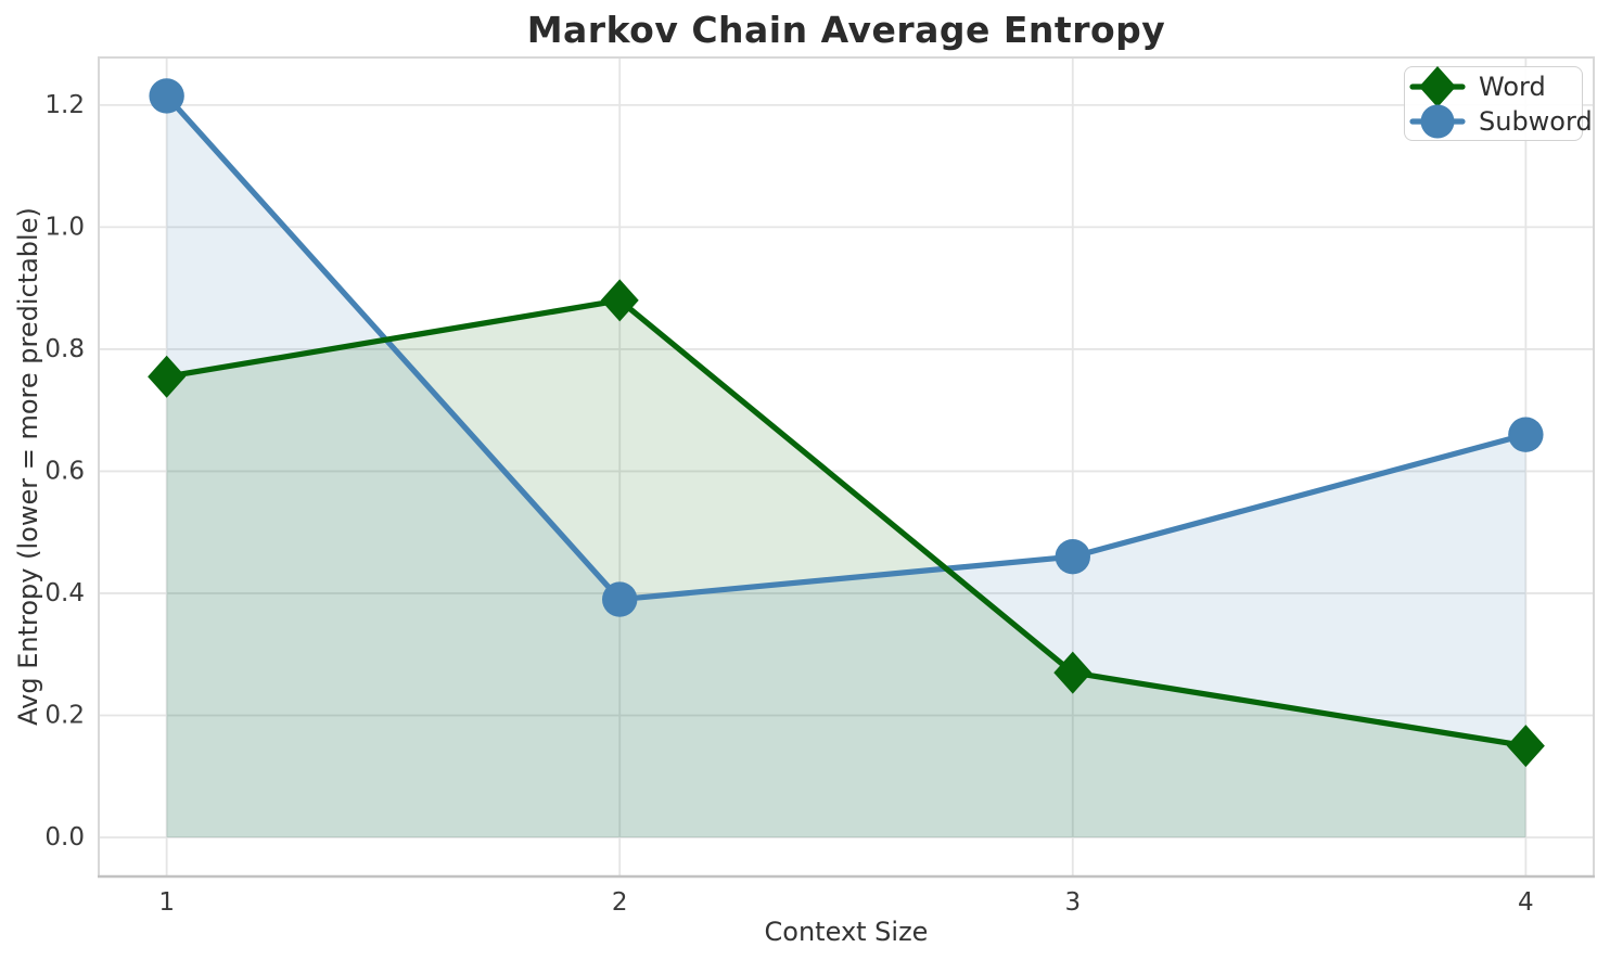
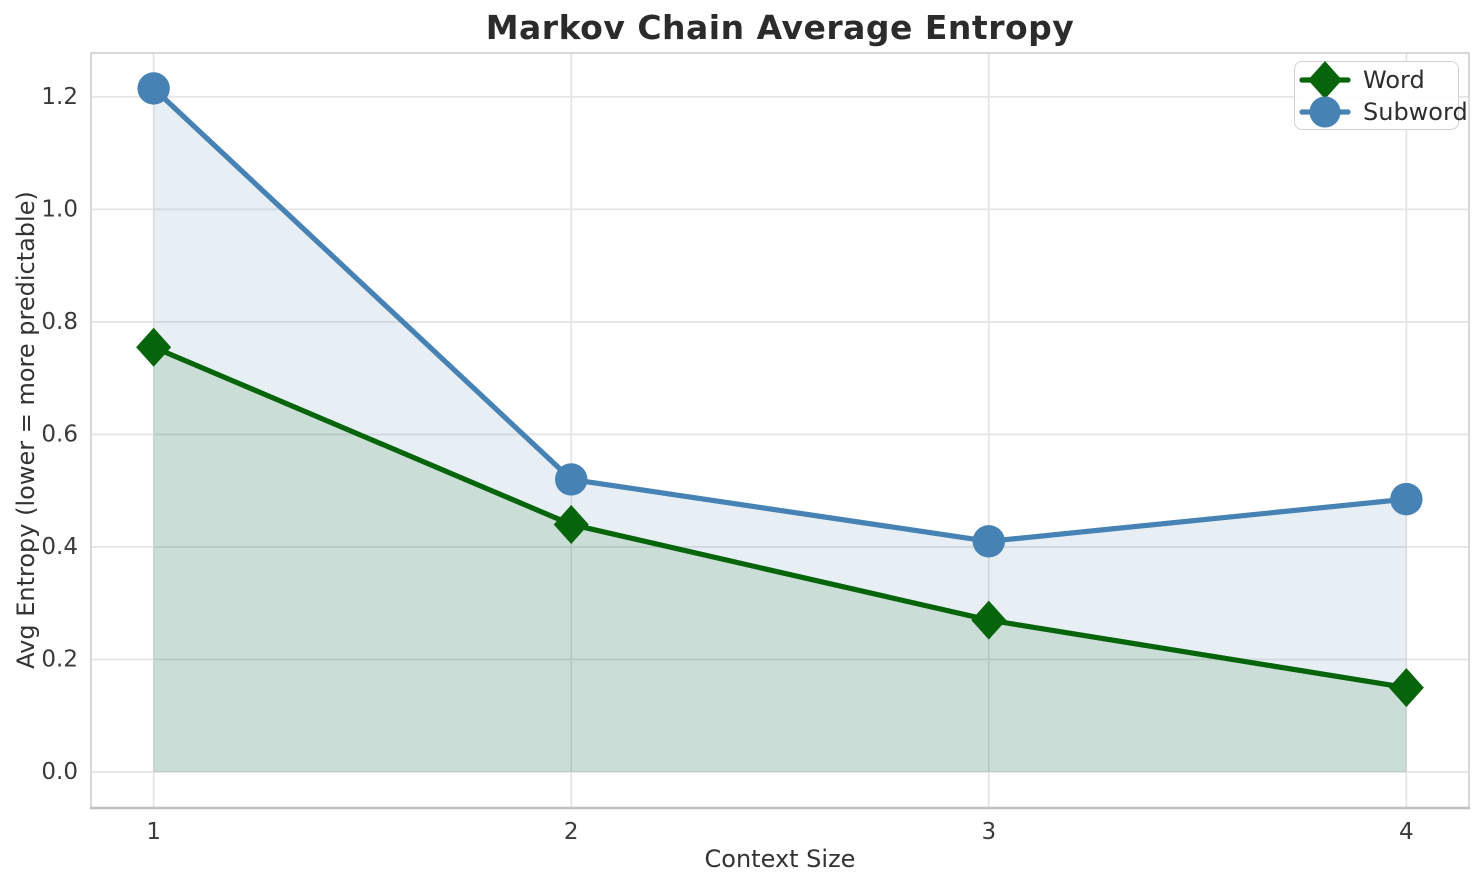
Word/2: 0.88 -> 0.44
Subword/2: 0.39 -> 0.52
Subword/3: 0.46 -> 0.41
Subword/4: 0.66 -> 0.48
